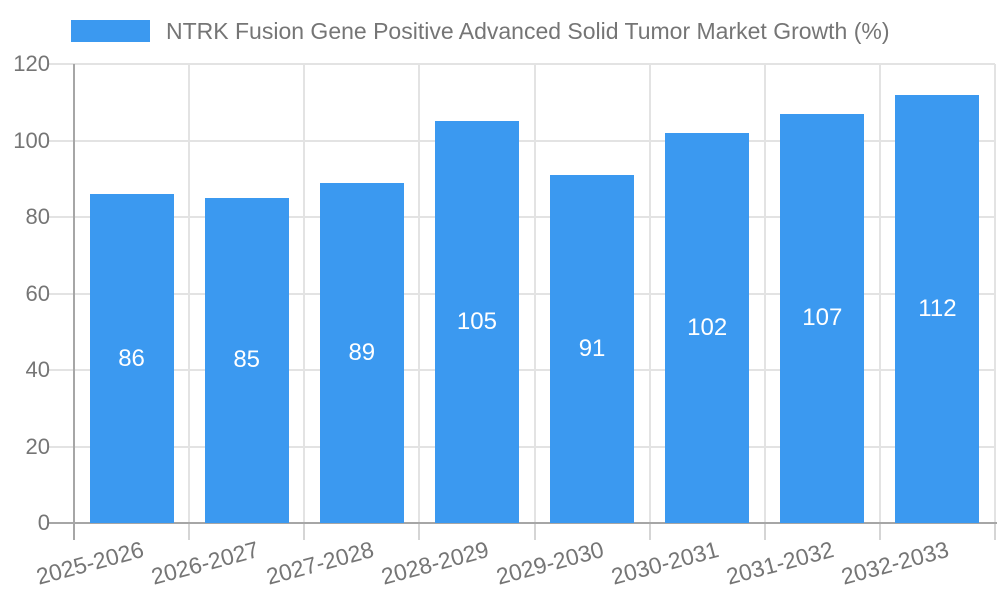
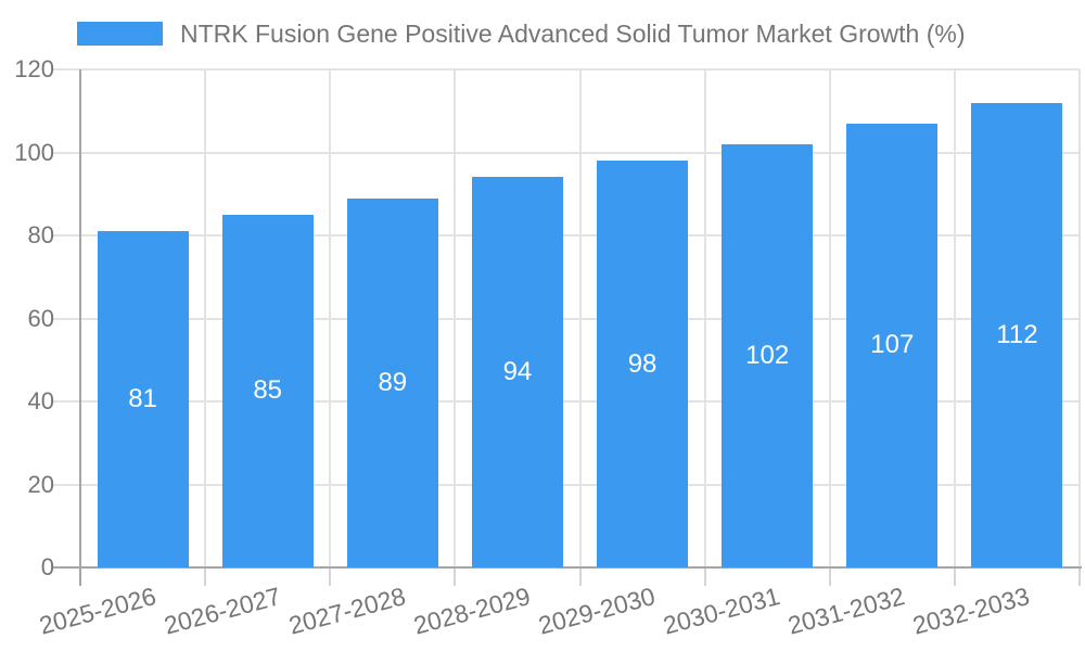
2025-2026: 86 -> 81
2028-2029: 105 -> 94
2029-2030: 91 -> 98
